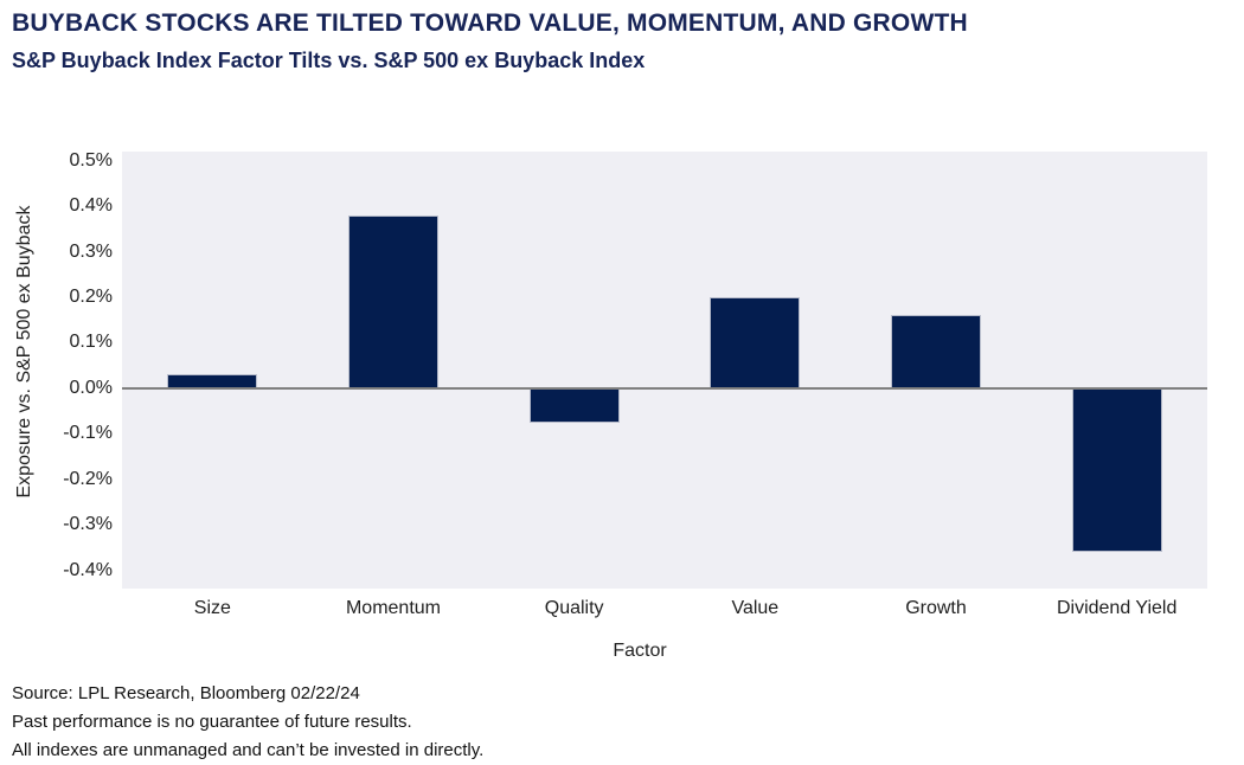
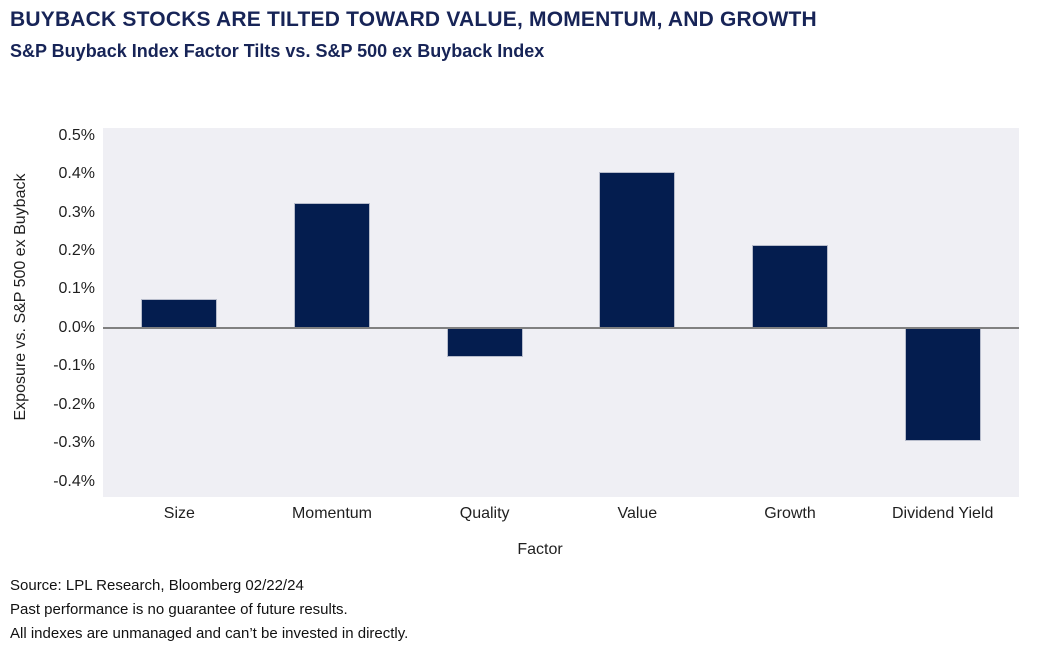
Size: 0.03% -> 0.07%
Momentum: 0.38% -> 0.33%
Value: 0.20% -> 0.41%
Growth: 0.16% -> 0.21%
Dividend Yield: -0.36% -> -0.29%
